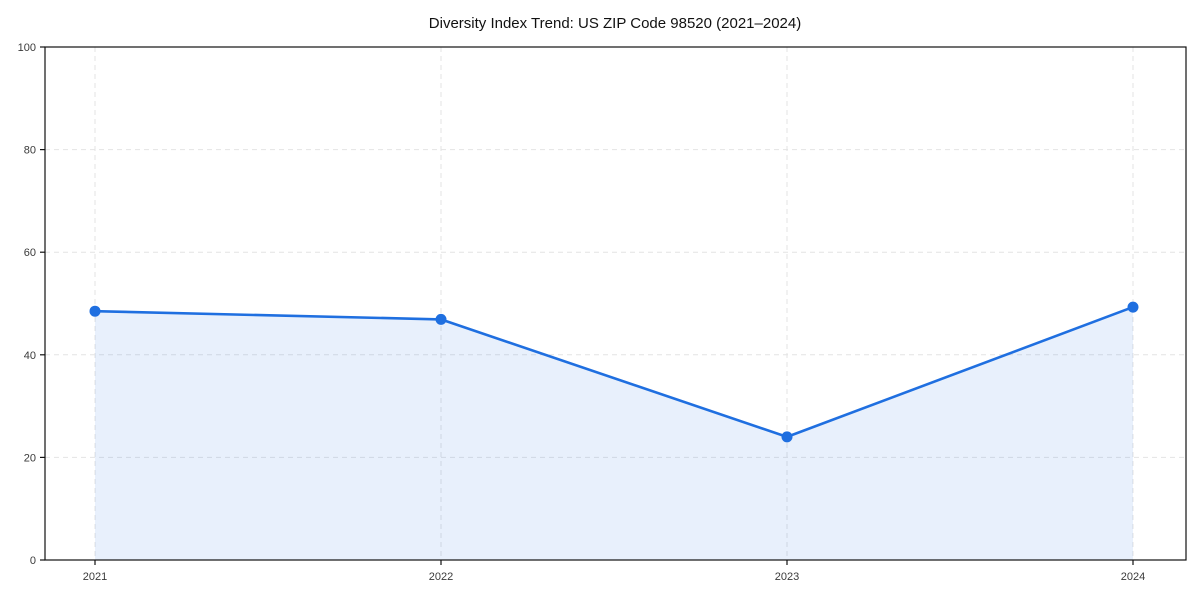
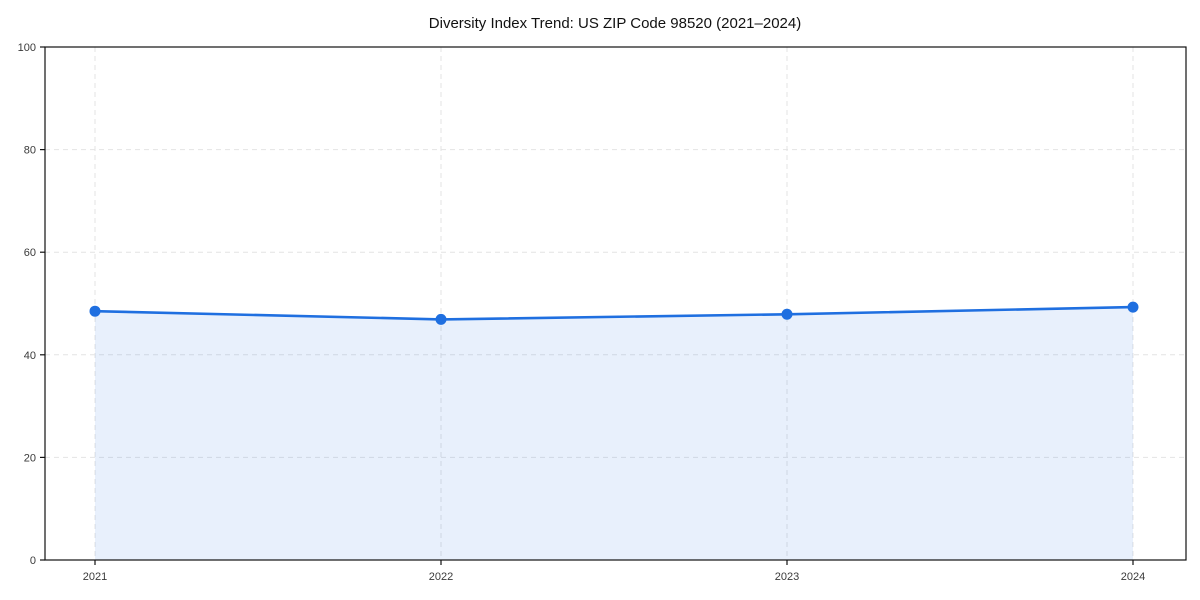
2023: 24 -> 48
